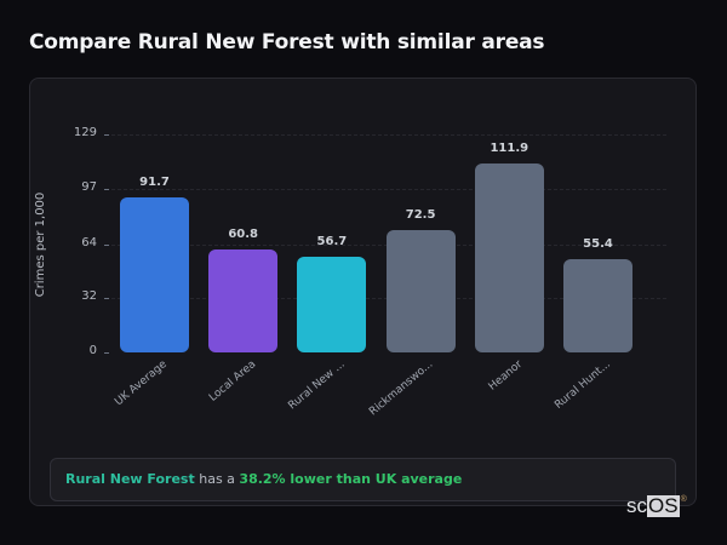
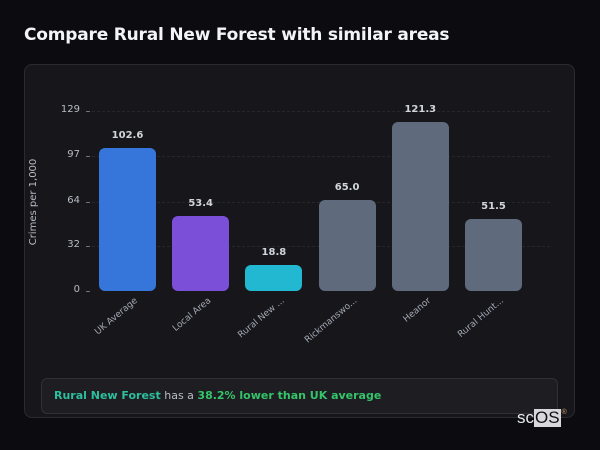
UK Average: 91.7 -> 102.6
Local Area: 60.8 -> 53.4
Rural New ...: 56.7 -> 18.8
Rickmanswo...: 72.5 -> 65.0
Heanor: 111.9 -> 121.3
Rural Hunt...: 55.4 -> 51.5
